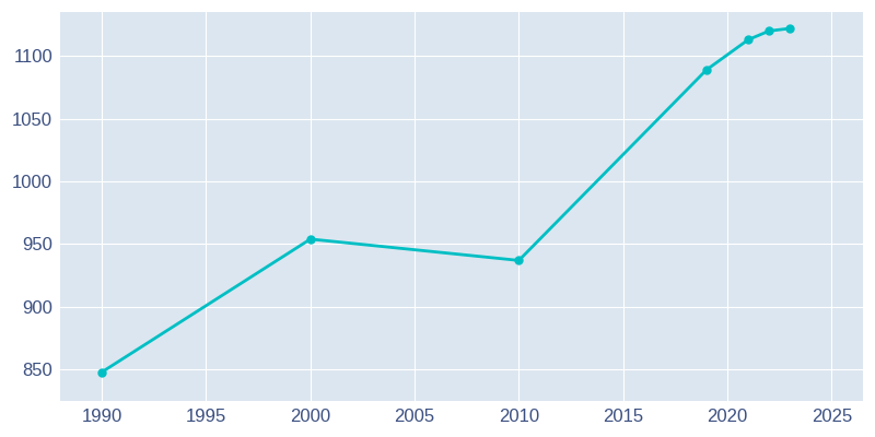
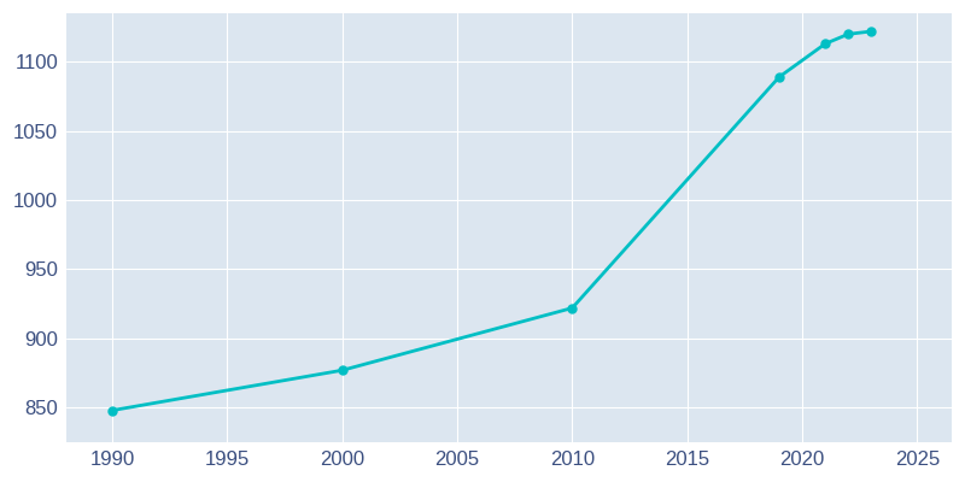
2000: 954 -> 877
2010: 937 -> 922
